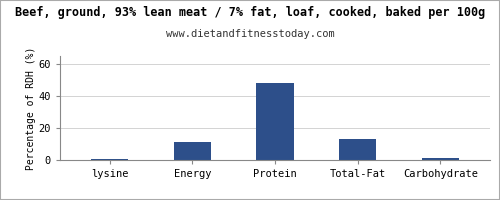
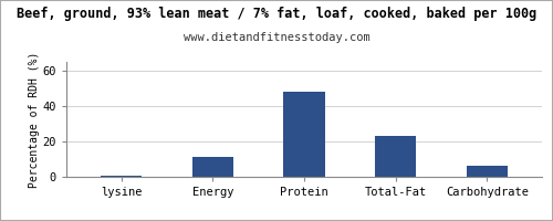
Total-Fat: 13 -> 23
Carbohydrate: 1 -> 6
